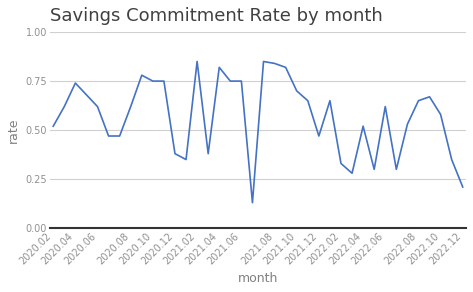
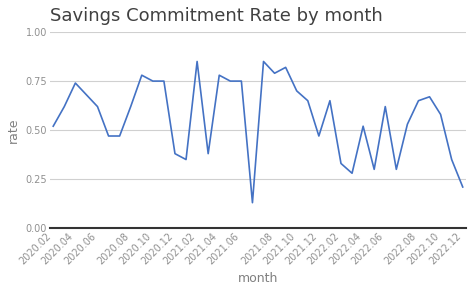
2021.04: 0.82 -> 0.78
2021.08: 0.84 -> 0.79
